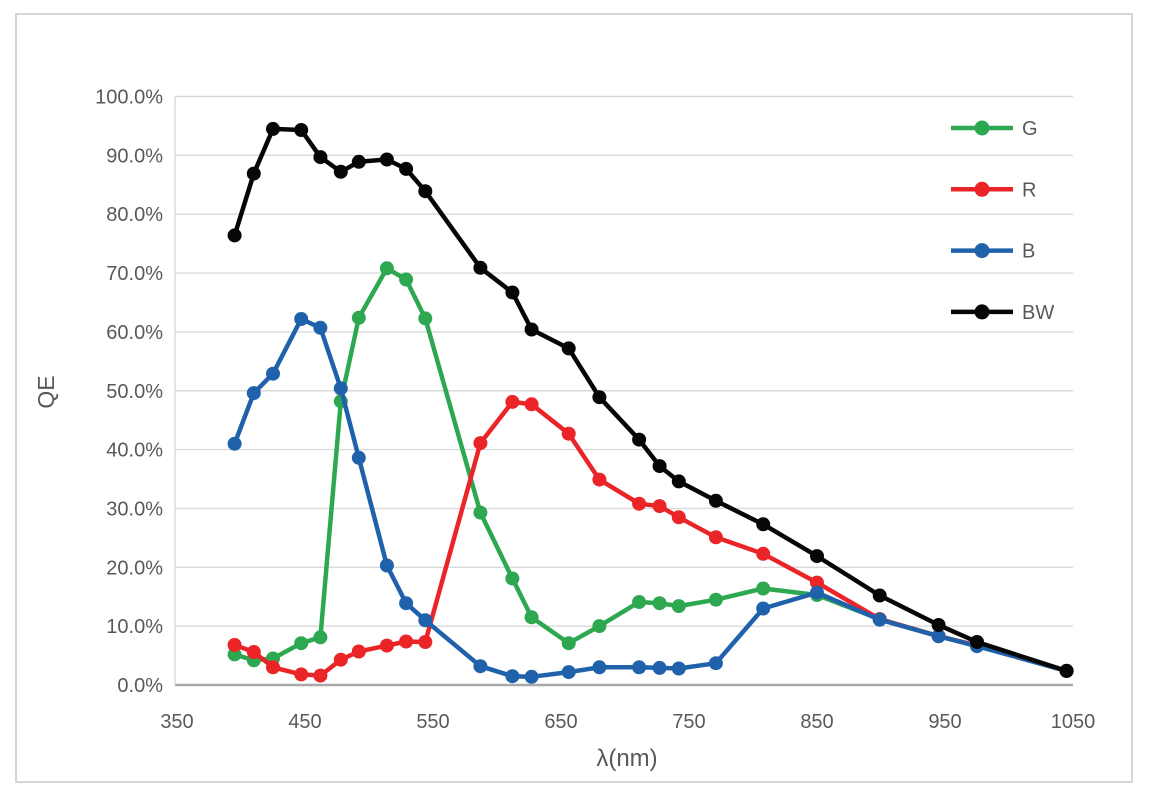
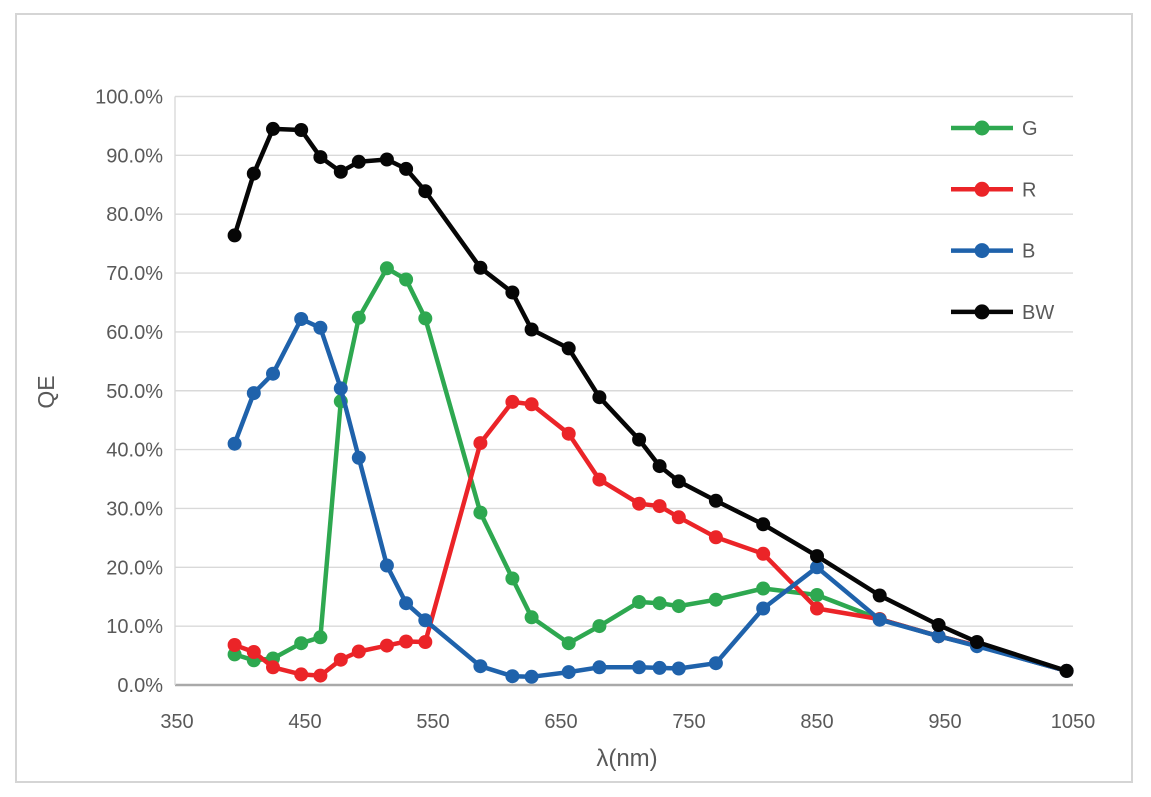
R/850: 17% -> 13%
B/850: 16% -> 20%
